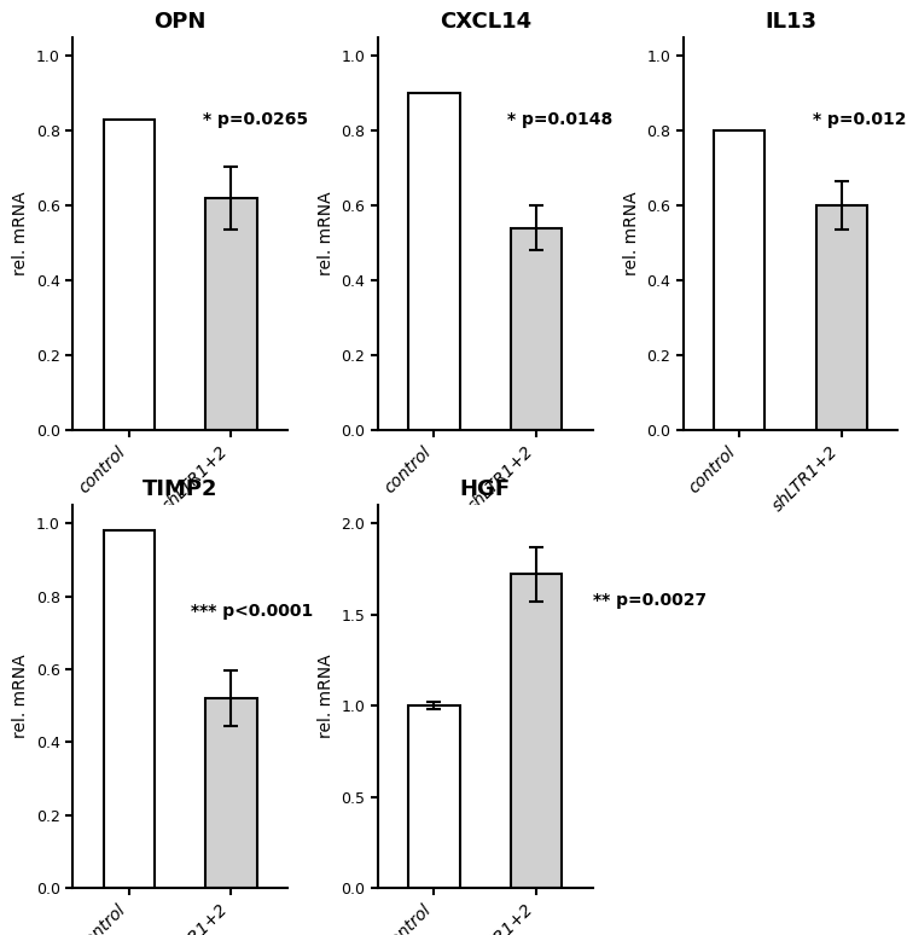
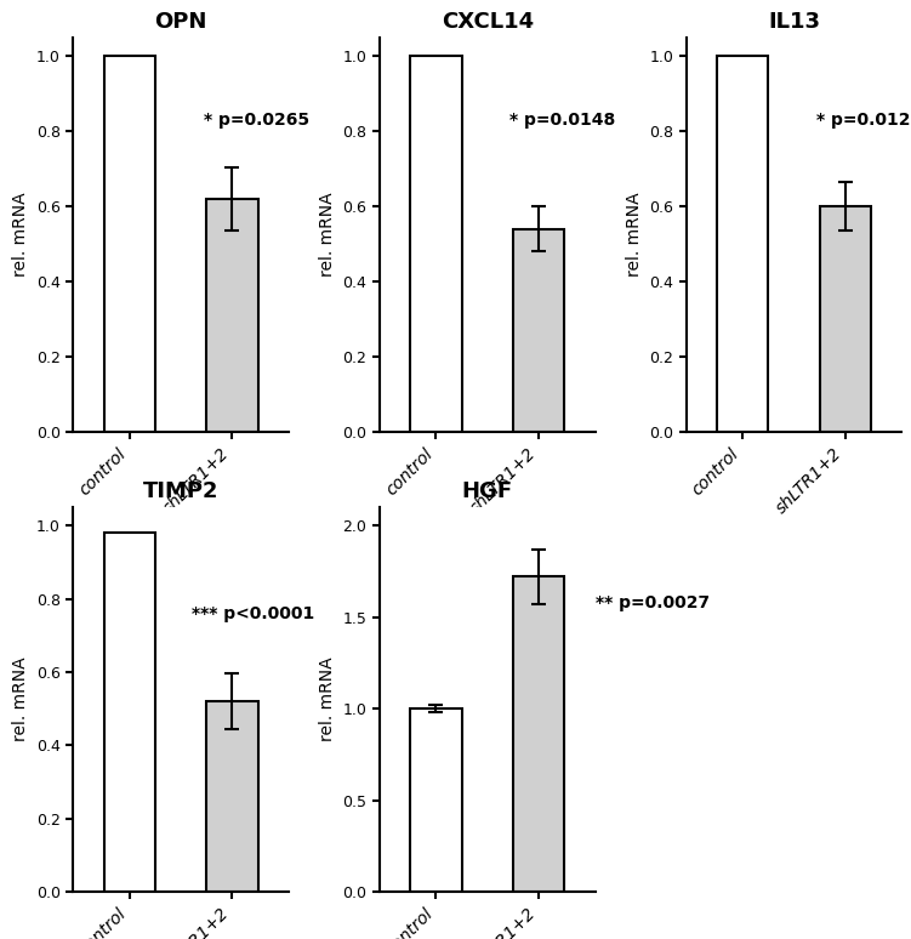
OPN/control: 0.83 -> 1.00
CXCL14/control: 0.90 -> 1.00
IL13/control: 0.8 -> 1.0
